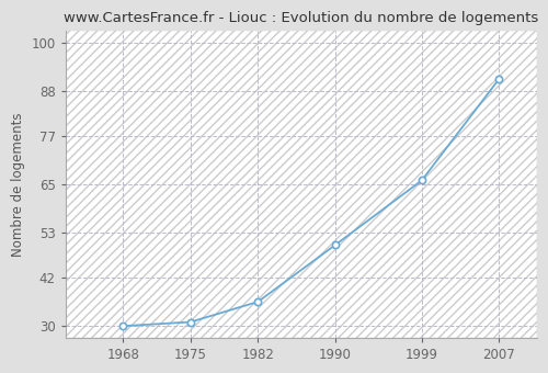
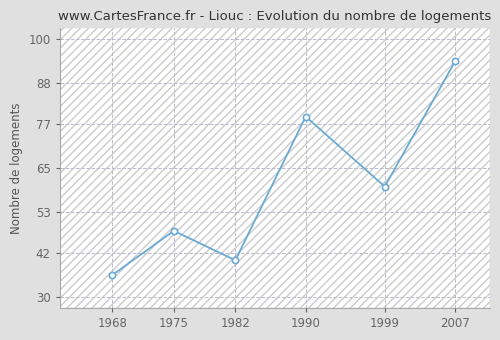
1968: 30 -> 36
1975: 31 -> 48
1982: 36 -> 40
1990: 50 -> 79
1999: 66 -> 60
2007: 91 -> 94
